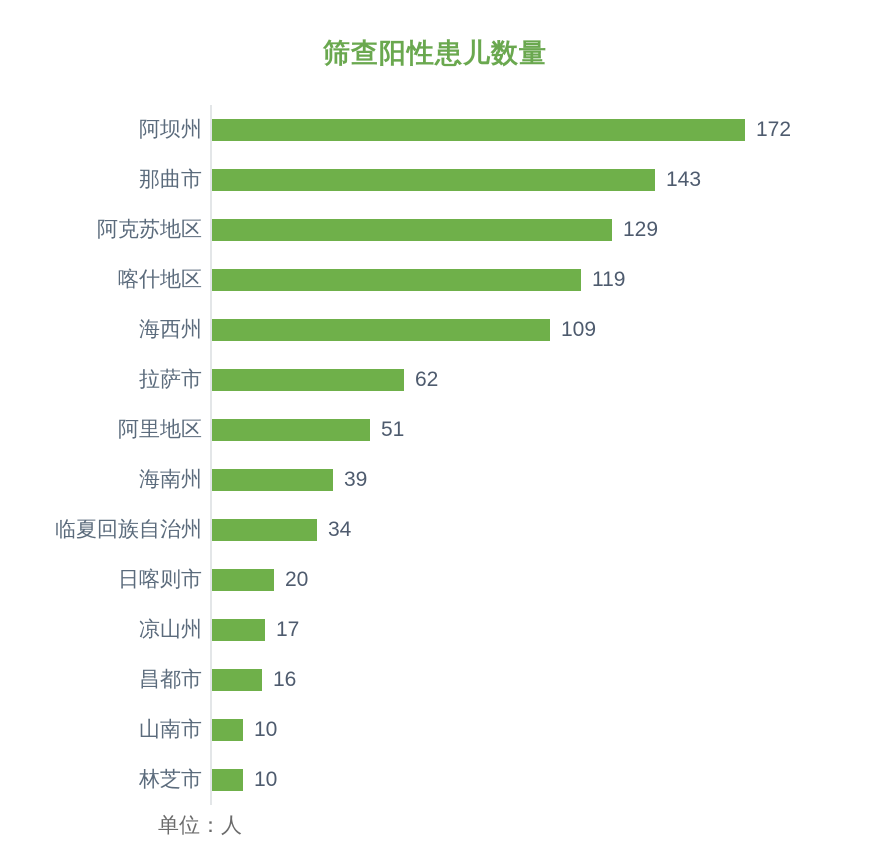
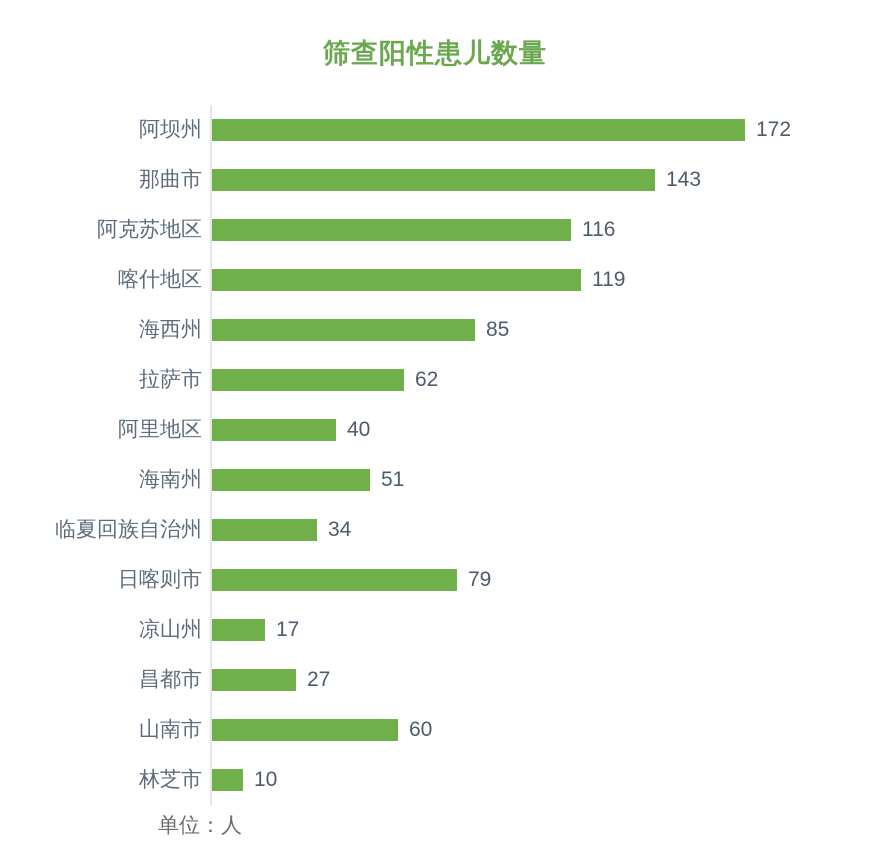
阿克苏地区: 129 -> 116
海西州: 109 -> 85
阿里地区: 51 -> 40
海南州: 39 -> 51
日喀则市: 20 -> 79
昌都市: 16 -> 27
山南市: 10 -> 60
